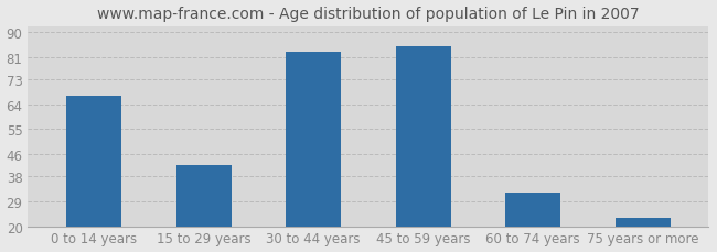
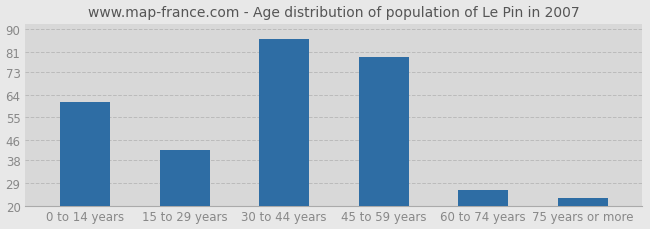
0 to 14 years: 67 -> 61
30 to 44 years: 83 -> 86
45 to 59 years: 85 -> 79
60 to 74 years: 32 -> 26
